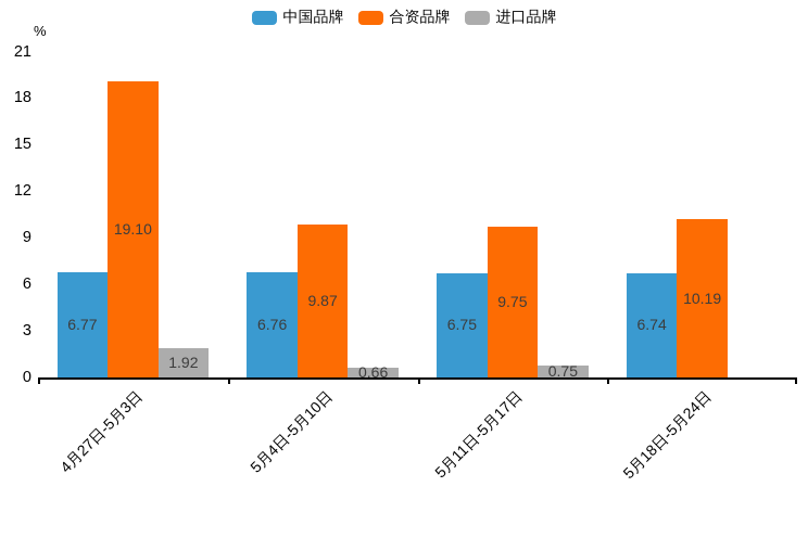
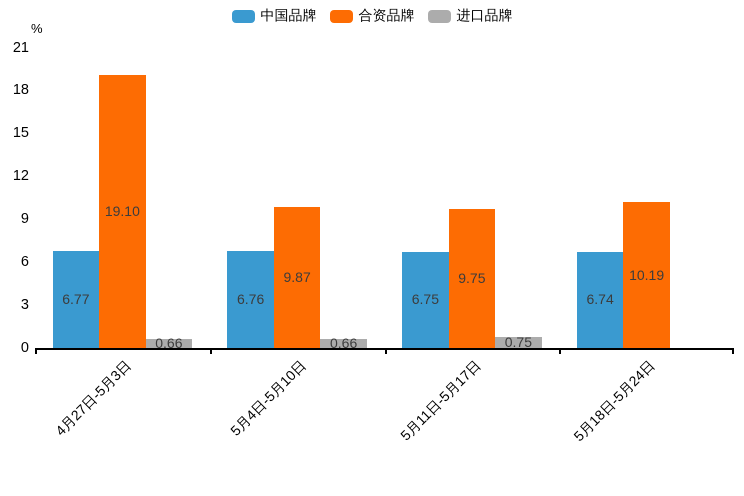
进口品牌/4月27日-5月3日: 1.92 -> 0.66
